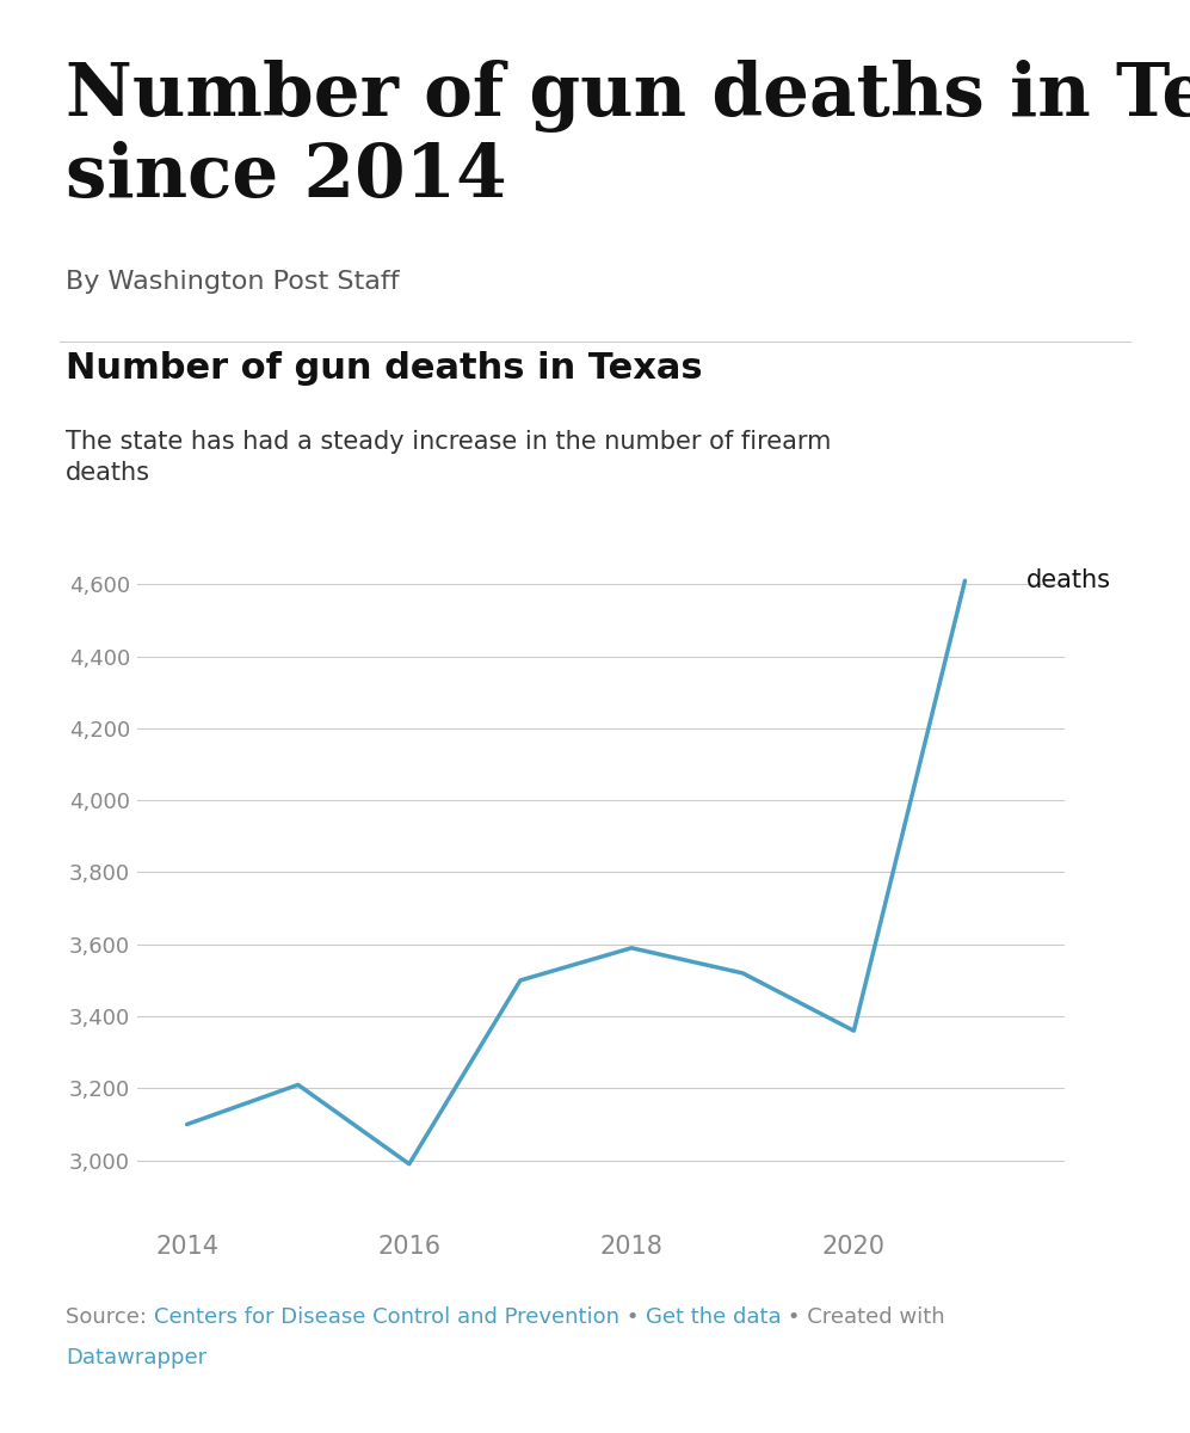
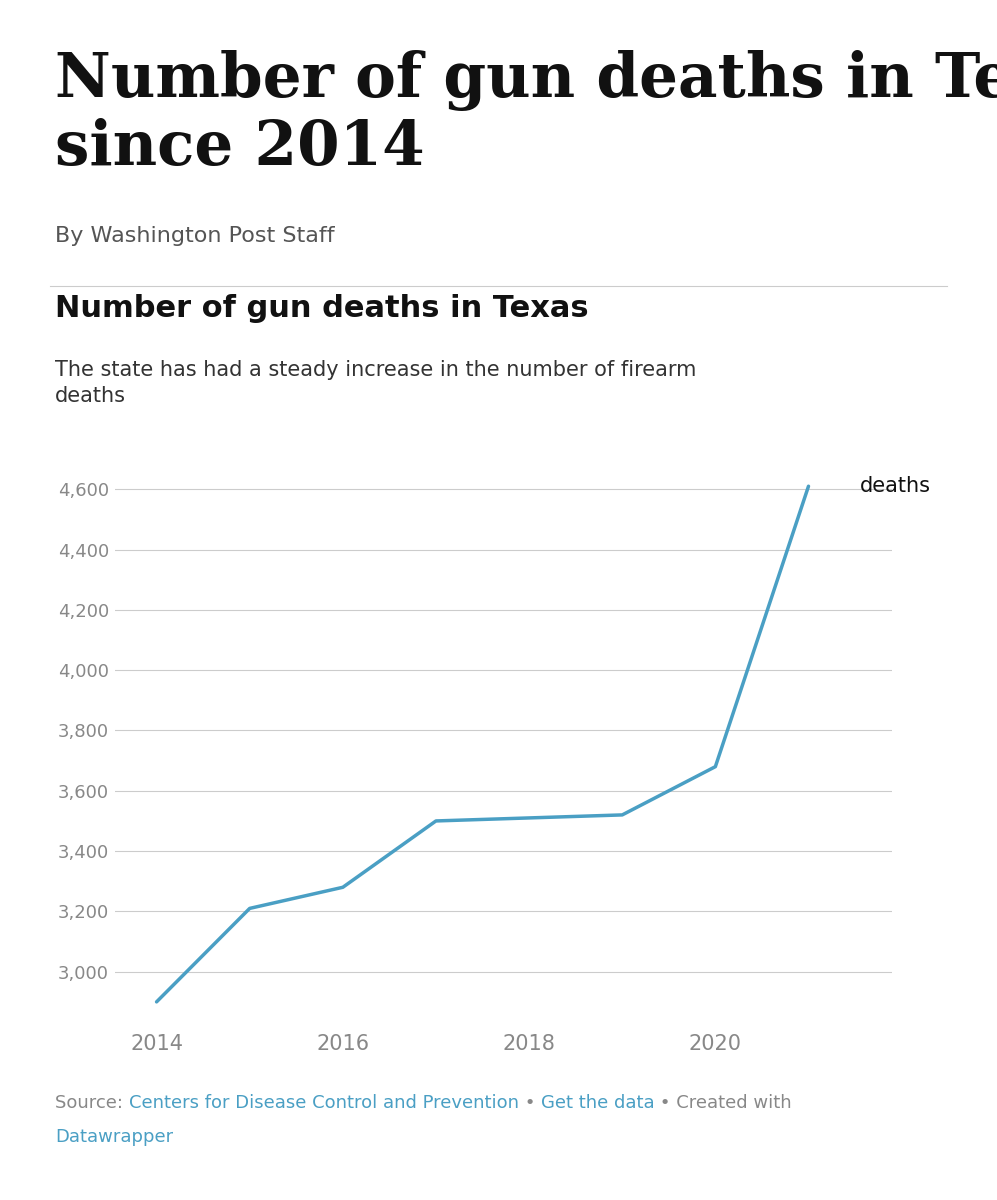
2014: 3,100 -> 2,900
2016: 2,990 -> 3,280
2018: 3,590 -> 3,510
2020: 3,360 -> 3,680
